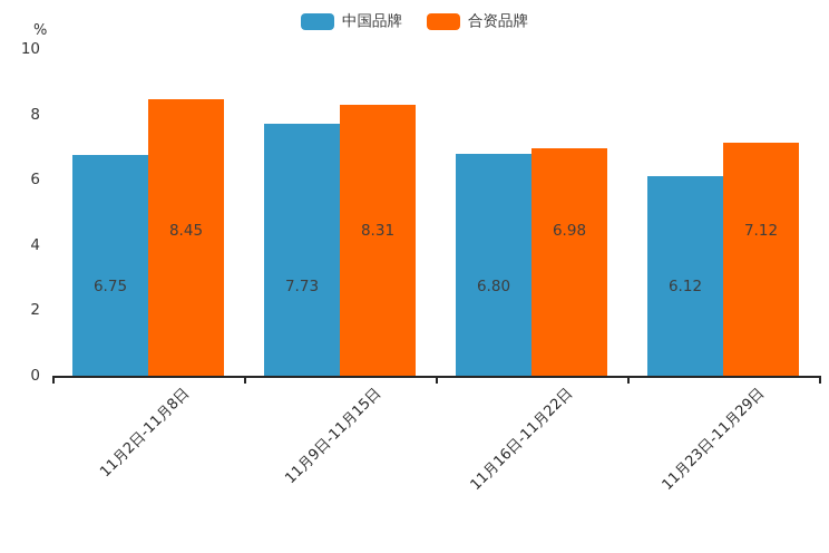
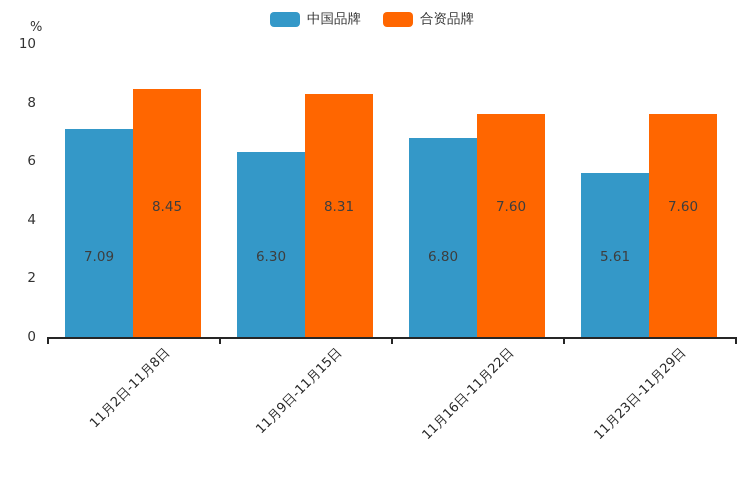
中国品牌/11月2日-11月8日: 6.75 -> 7.09
中国品牌/11月9日-11月15日: 7.73 -> 6.30
合资品牌/11月16日-11月22日: 6.98 -> 7.60
中国品牌/11月23日-11月29日: 6.12 -> 5.61
合资品牌/11月23日-11月29日: 7.12 -> 7.60
